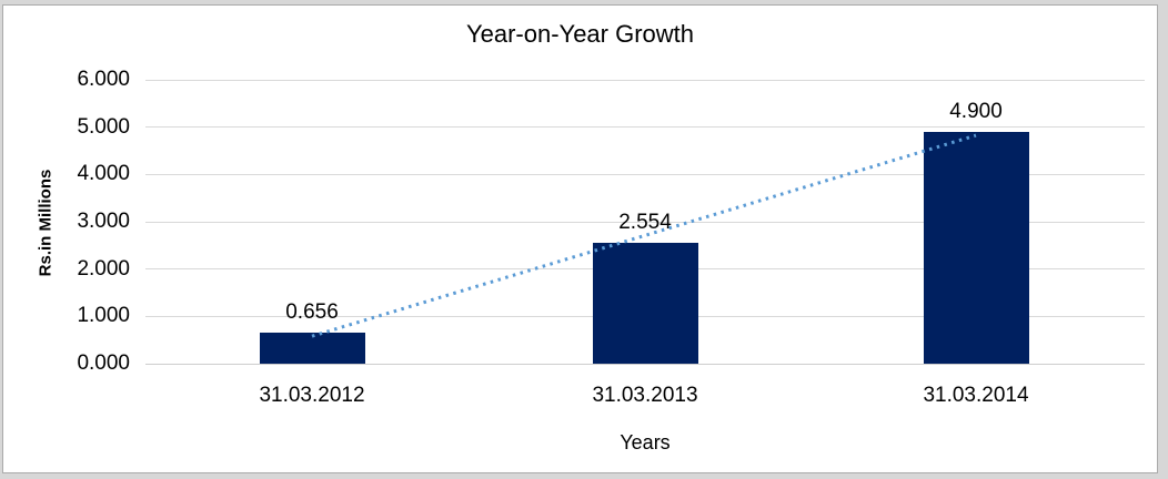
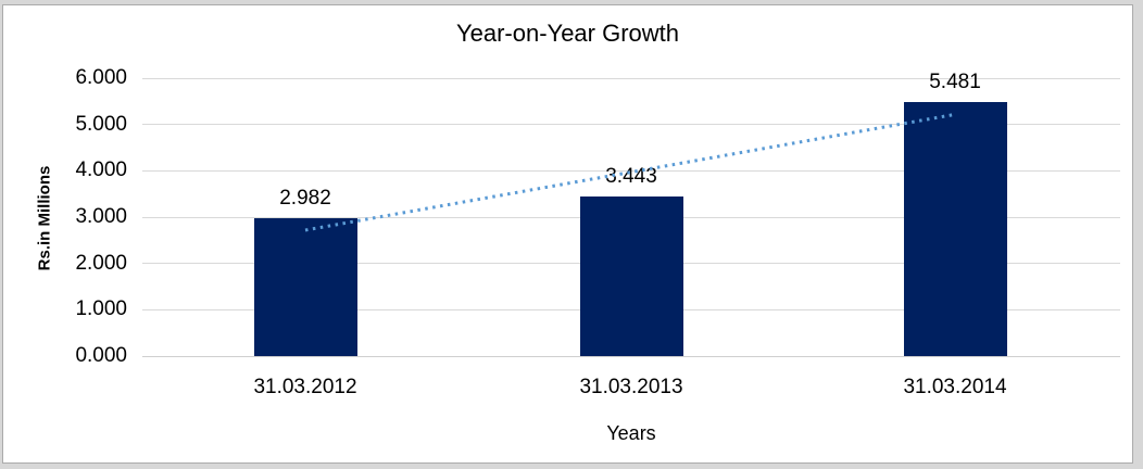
31.03.2012: 0.656 -> 2.982
31.03.2013: 2.554 -> 3.443
31.03.2014: 4.900 -> 5.481
